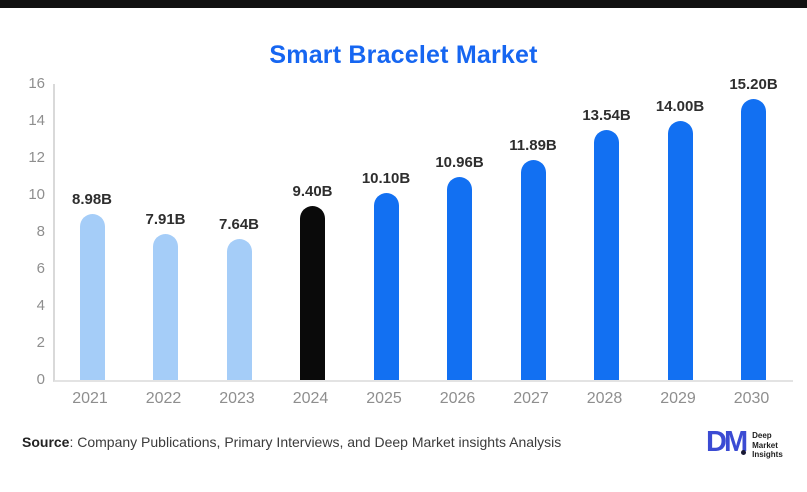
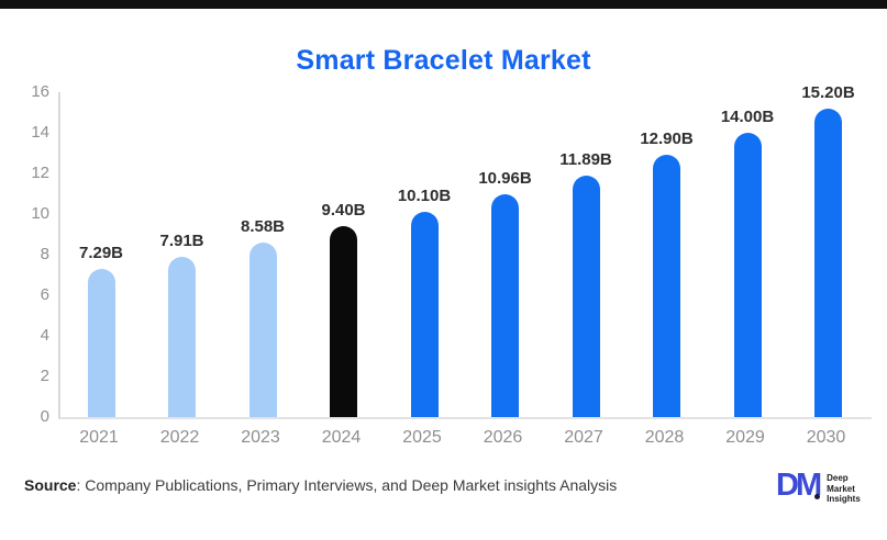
2021: 8.98B -> 7.29B
2023: 7.64B -> 8.58B
2028: 13.54B -> 12.90B
